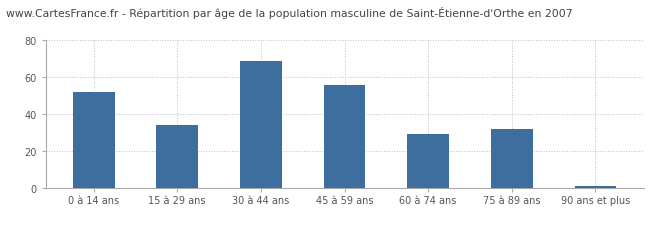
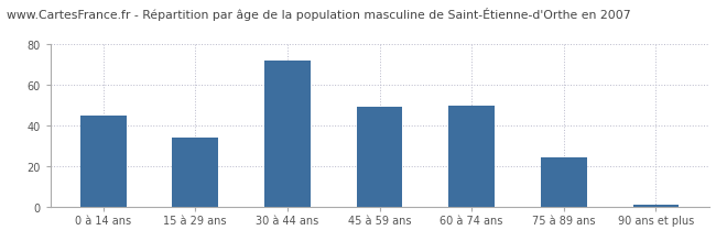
0 à 14 ans: 52 -> 45
30 à 44 ans: 69 -> 72
45 à 59 ans: 56 -> 49
60 à 74 ans: 29 -> 50
75 à 89 ans: 32 -> 24
